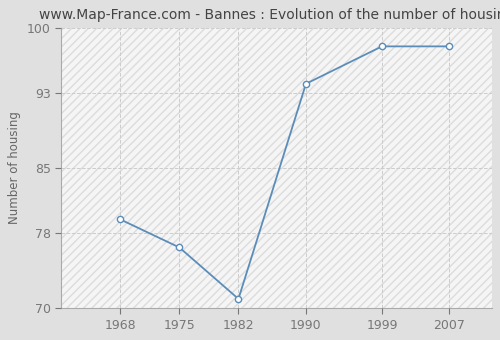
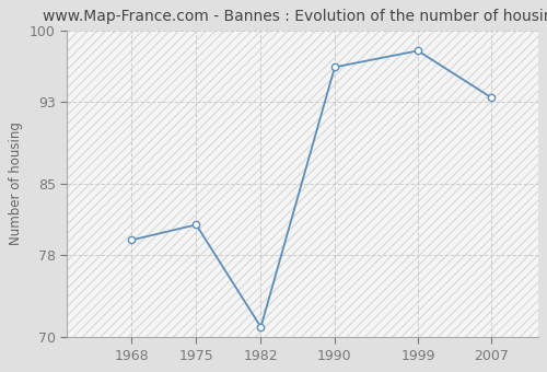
1975: 76.5 -> 81.0
1990: 94.0 -> 96.4
2007: 98.0 -> 93.4
